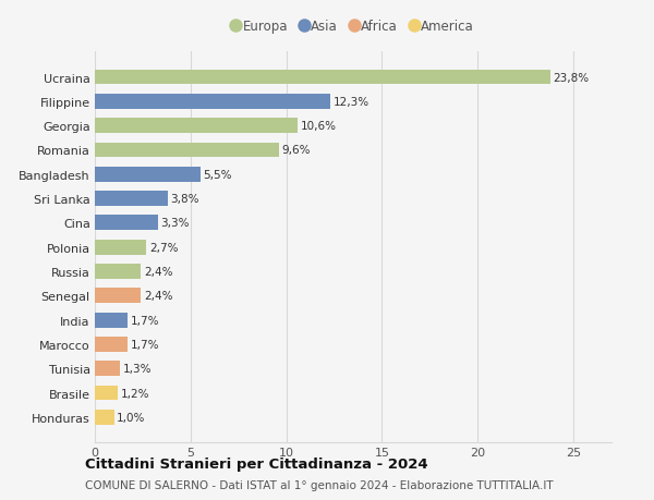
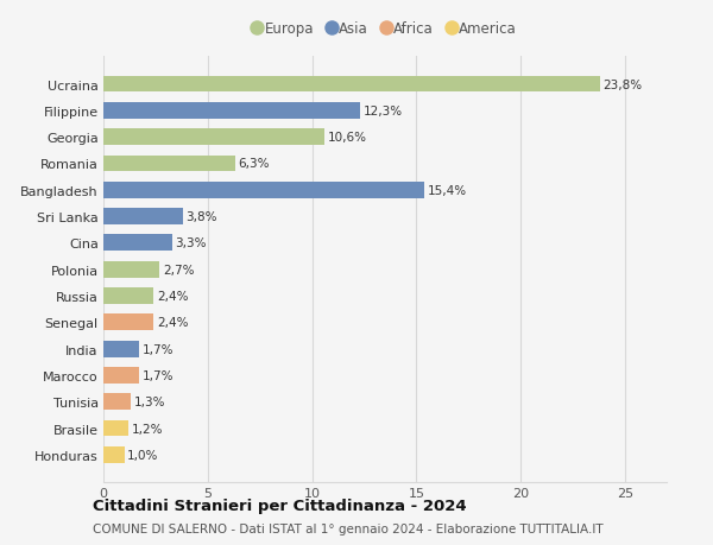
Romania: 9,6% -> 6,3%
Bangladesh: 5,5% -> 15,4%
